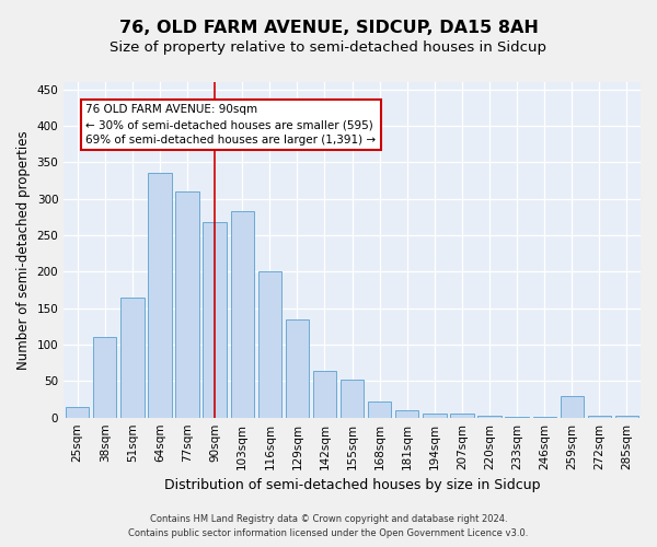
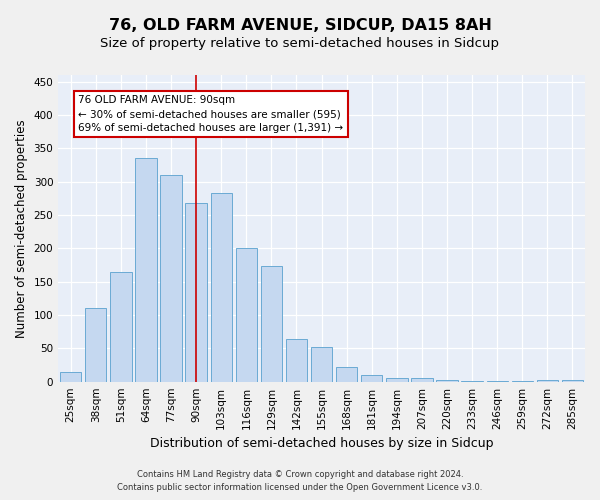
129sqm: 134 -> 173
259sqm: 30 -> 1
